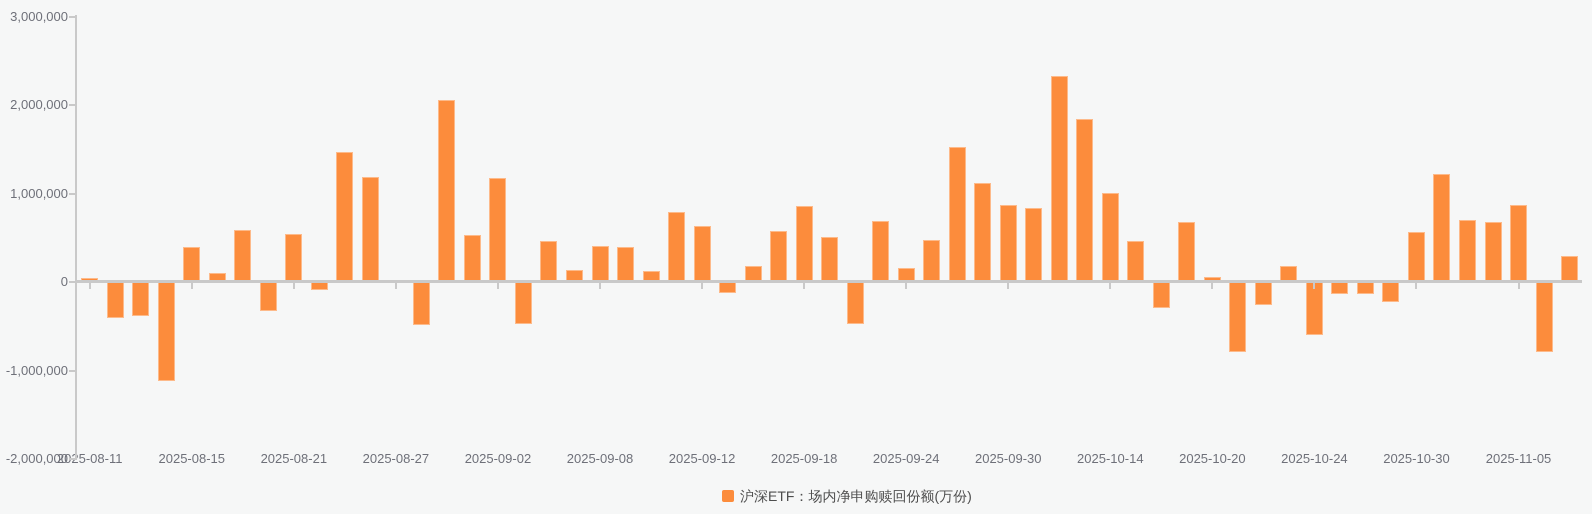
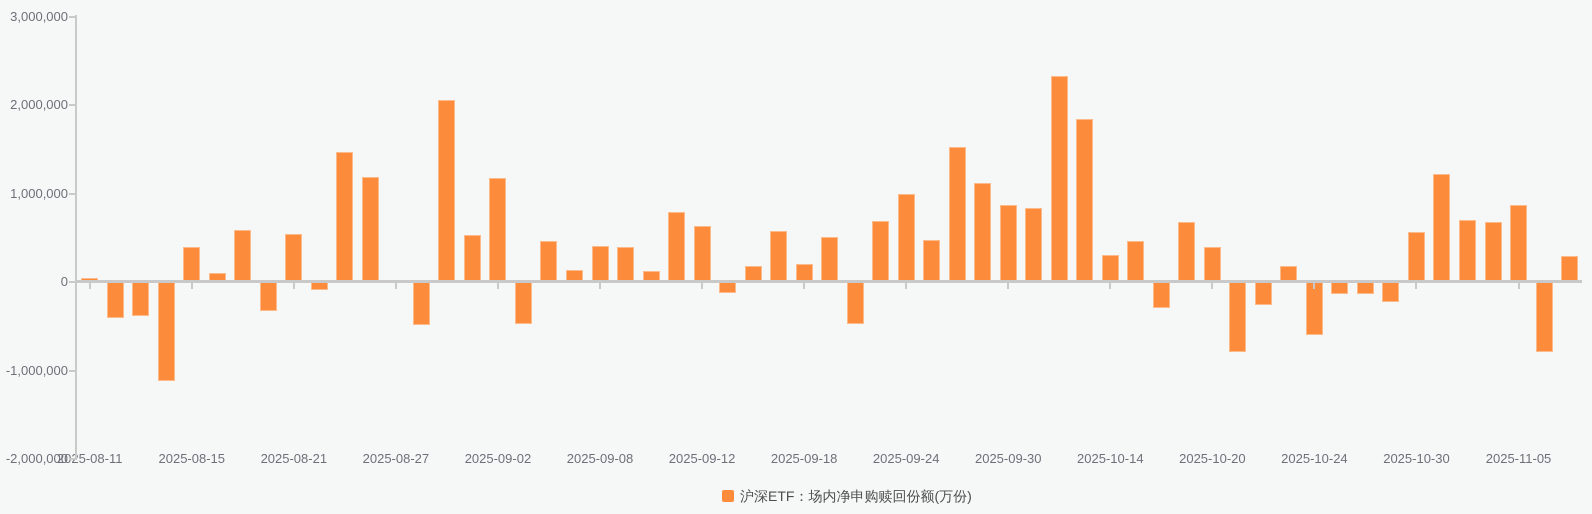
2025-09-18: 900000 -> 200000
2025-09-24: 200000 -> 1000000
2025-10-14: 1000000 -> 300000
2025-10-20: 100000 -> 400000
